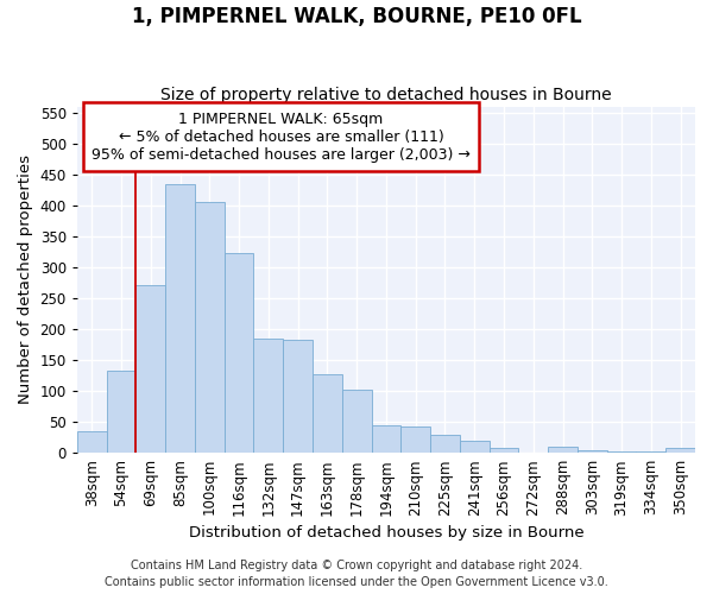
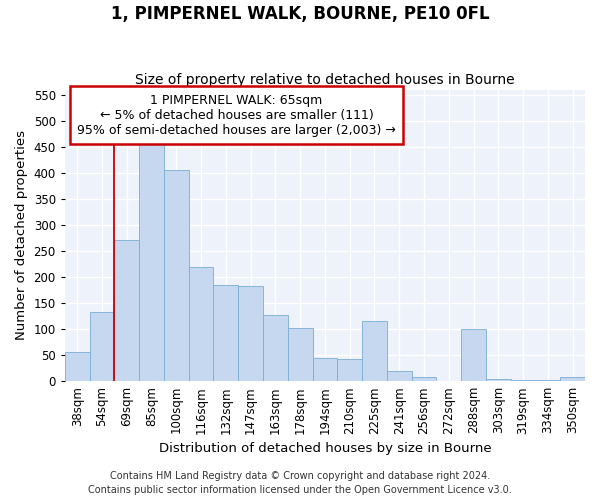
38sqm: 35 -> 56
85sqm: 435 -> 456
116sqm: 322 -> 220
225sqm: 29 -> 116
288sqm: 9 -> 100
